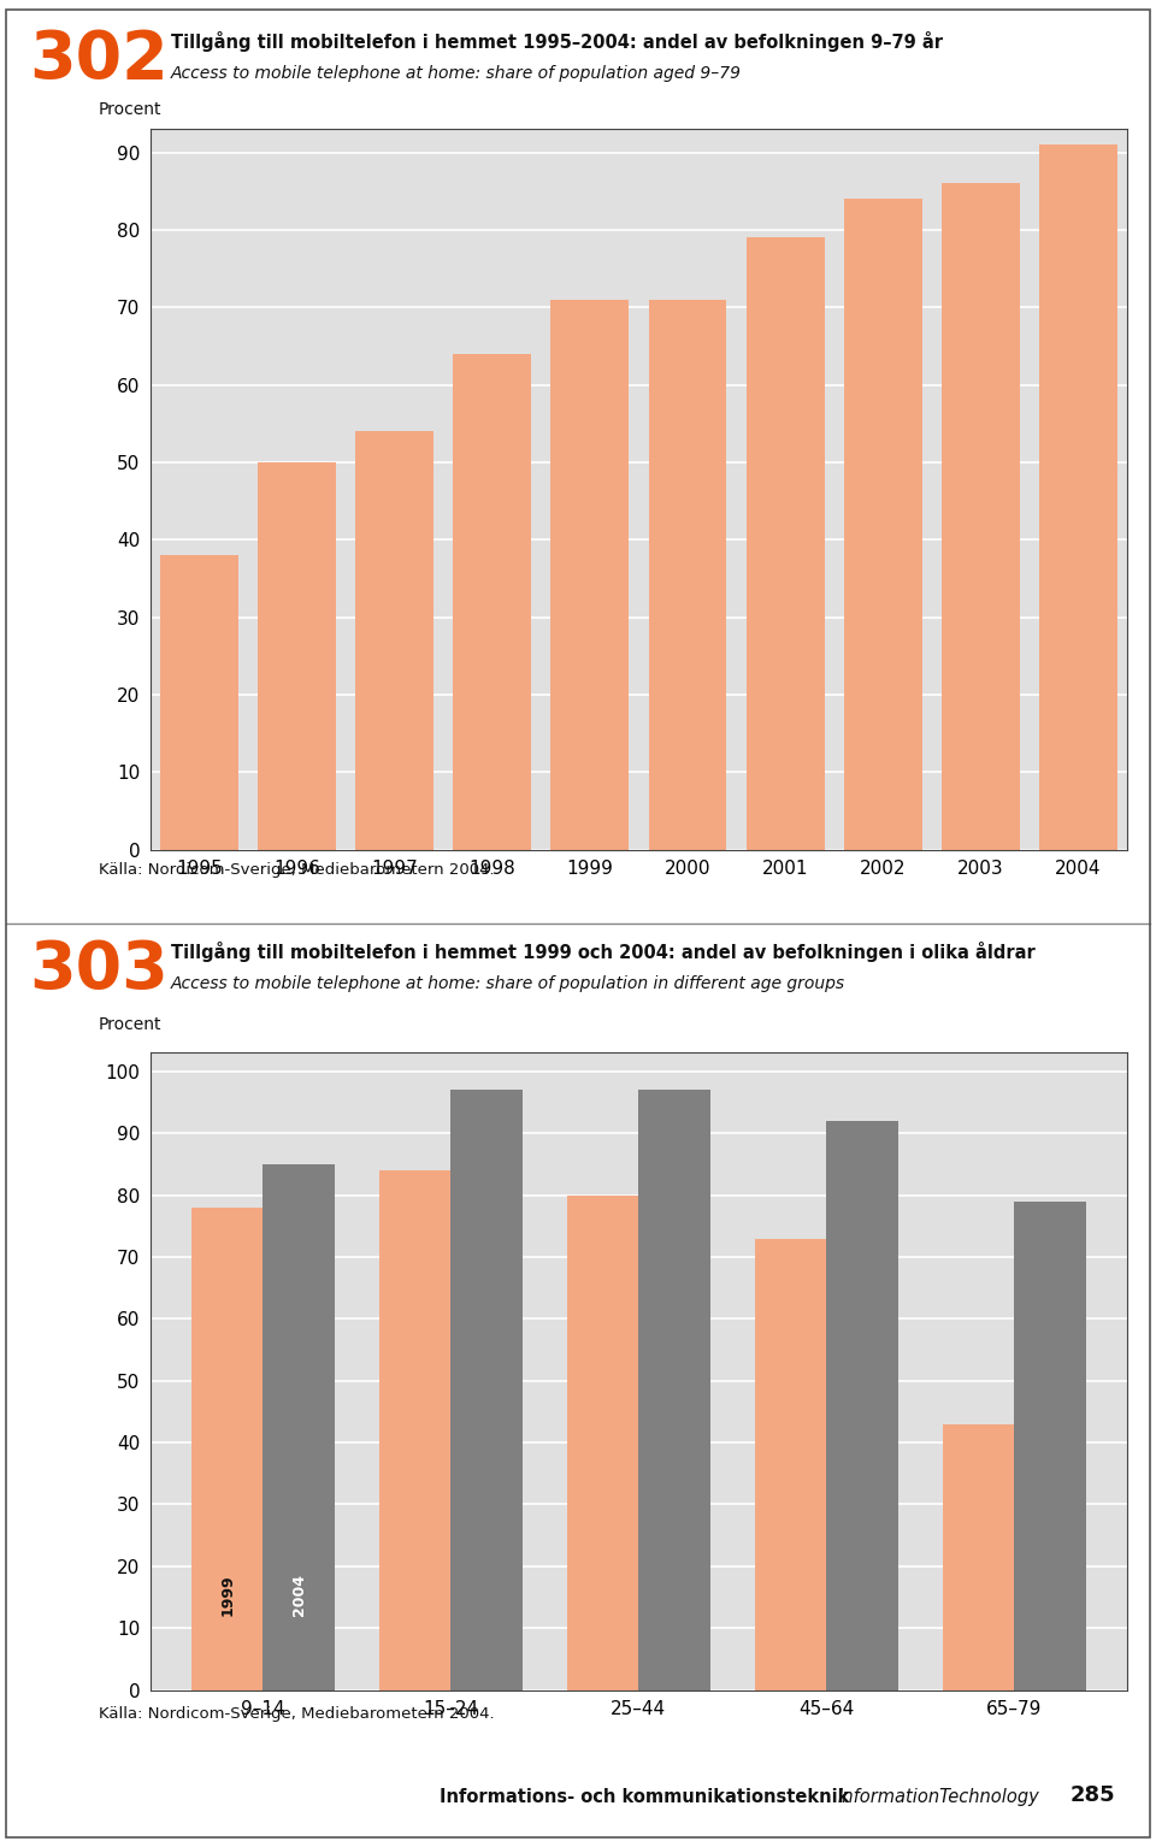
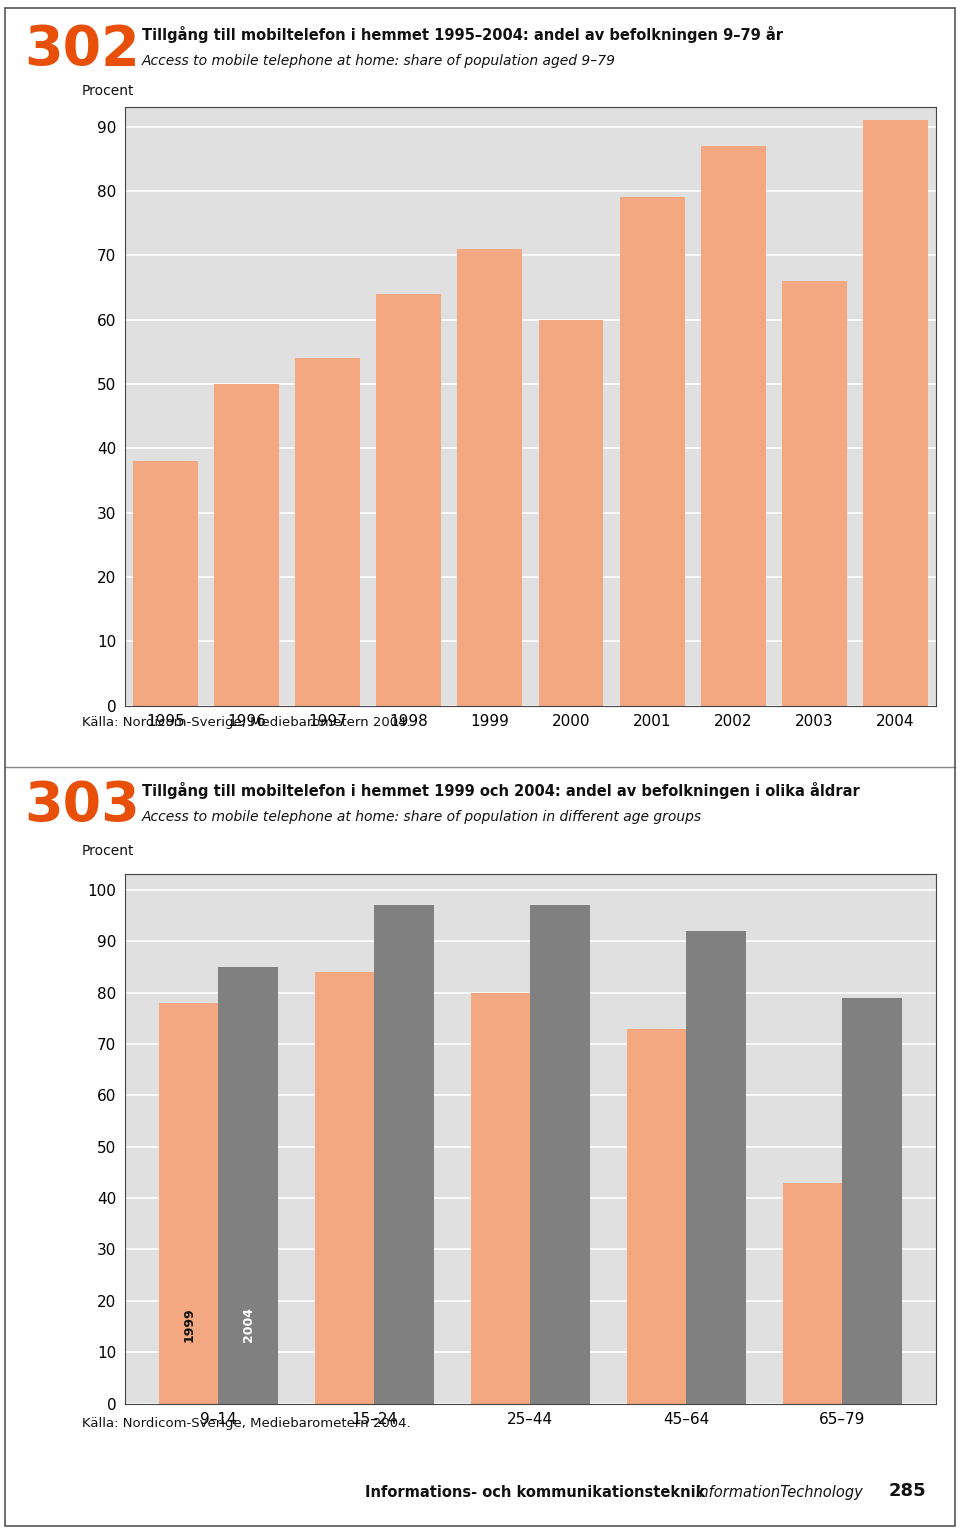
2000: 71 -> 60
2002: 84 -> 87
2003: 86 -> 66
